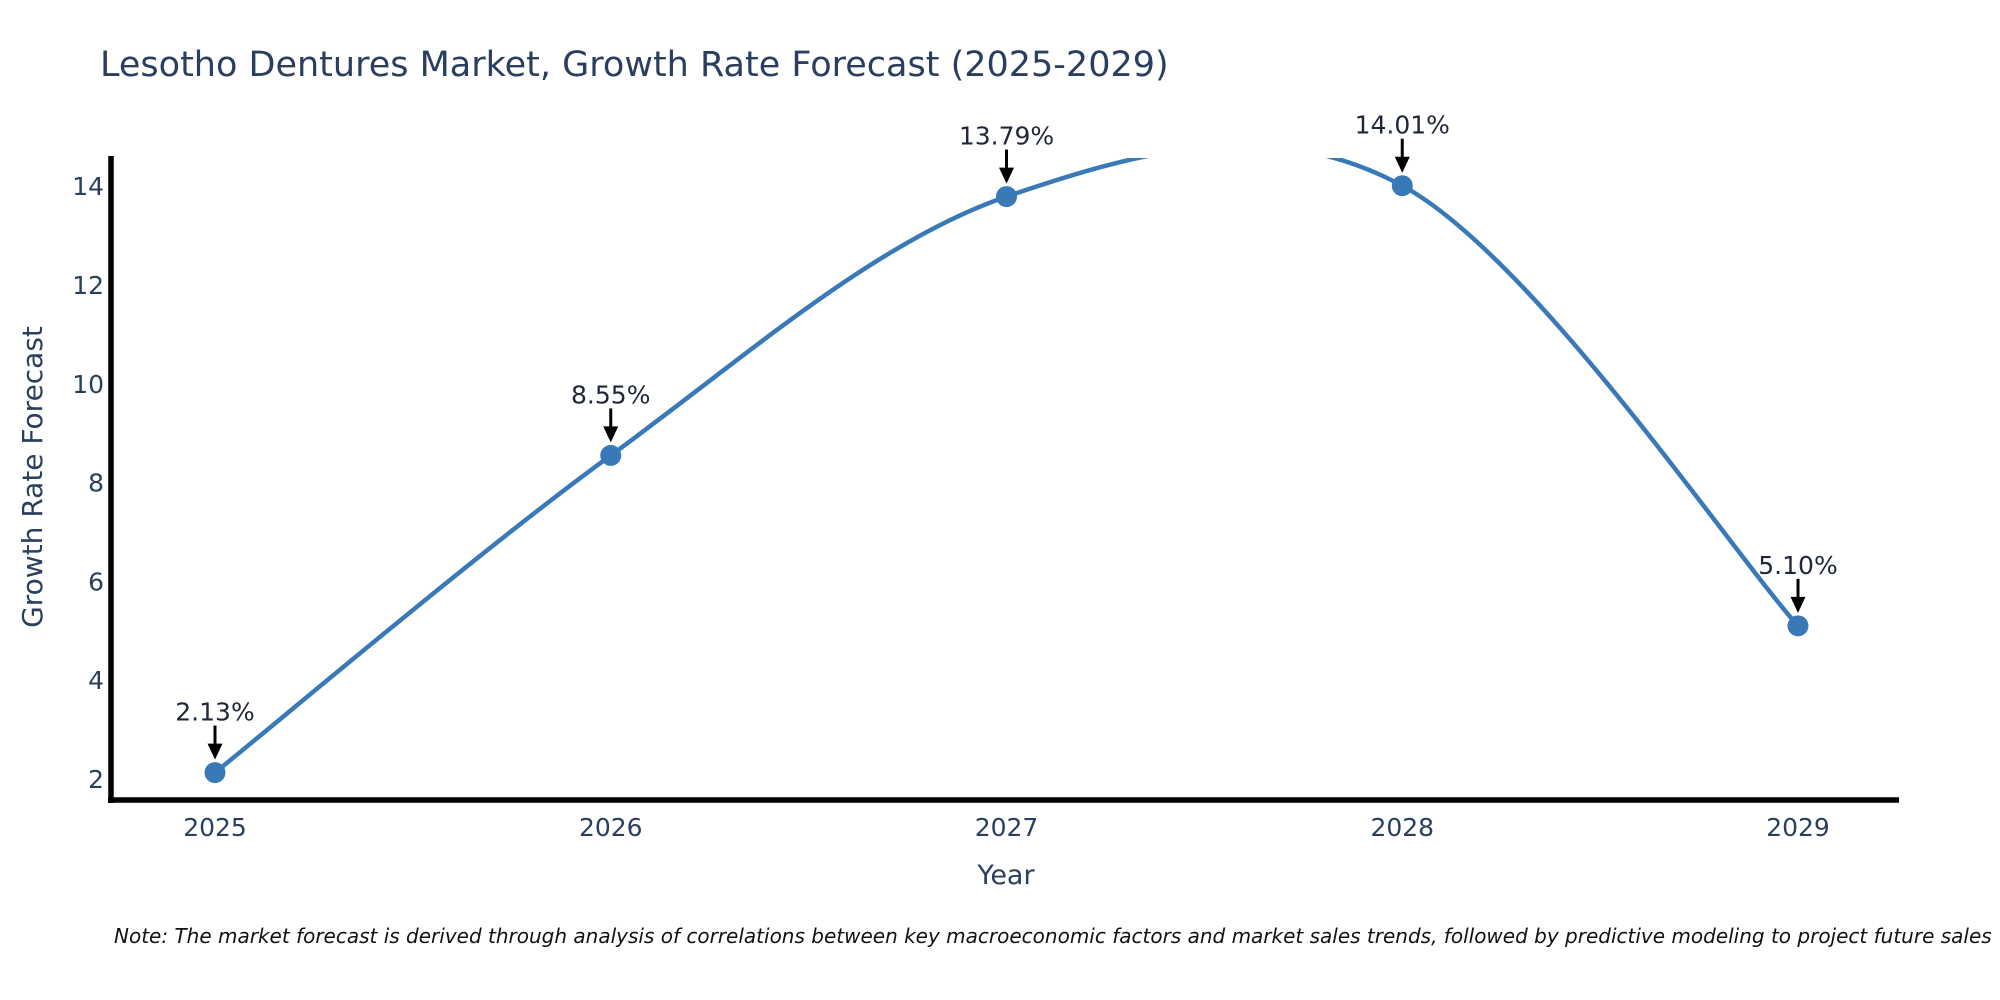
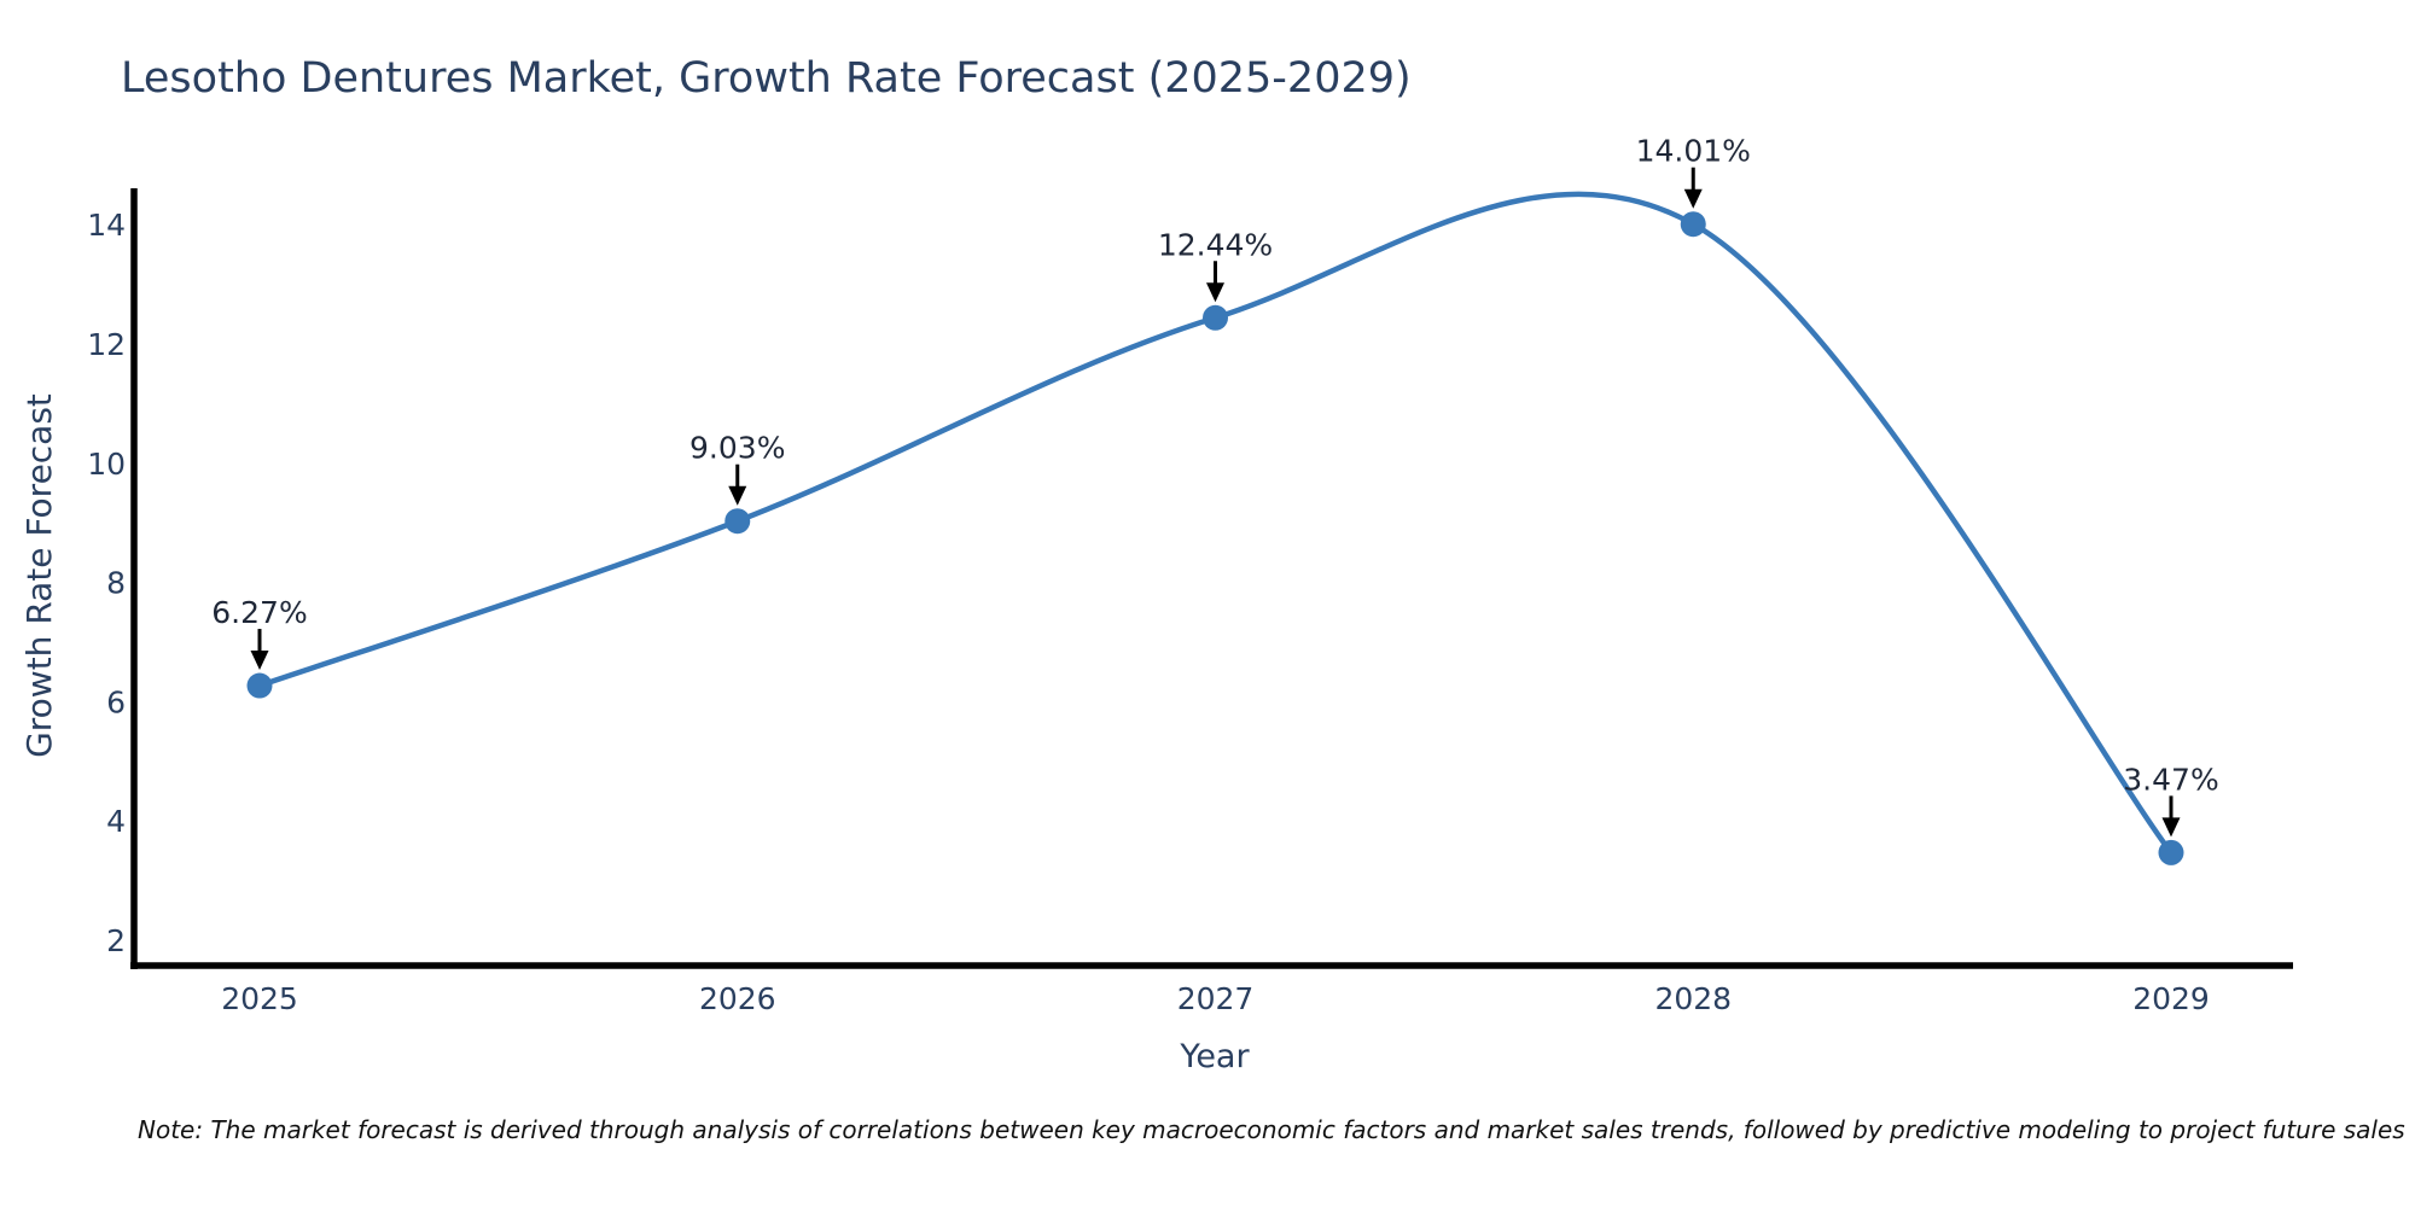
2025: 2.13% -> 6.27%
2026: 8.55% -> 9.03%
2027: 13.79% -> 12.44%
2029: 5.10% -> 3.47%
